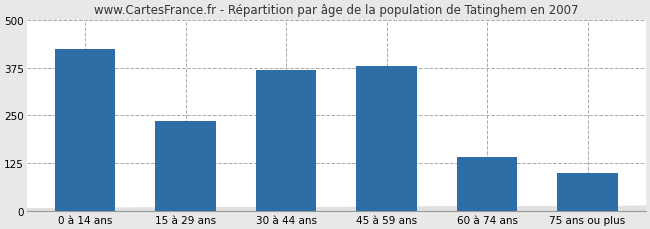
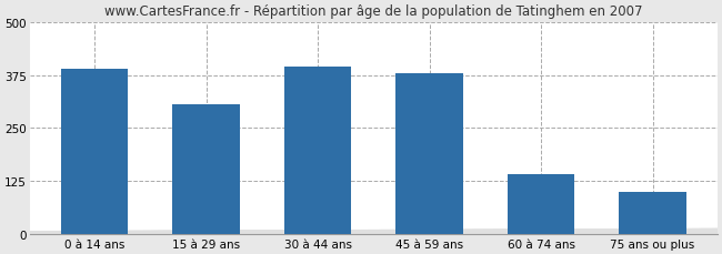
0 à 14 ans: 425 -> 390
15 à 29 ans: 235 -> 305
30 à 44 ans: 370 -> 395
